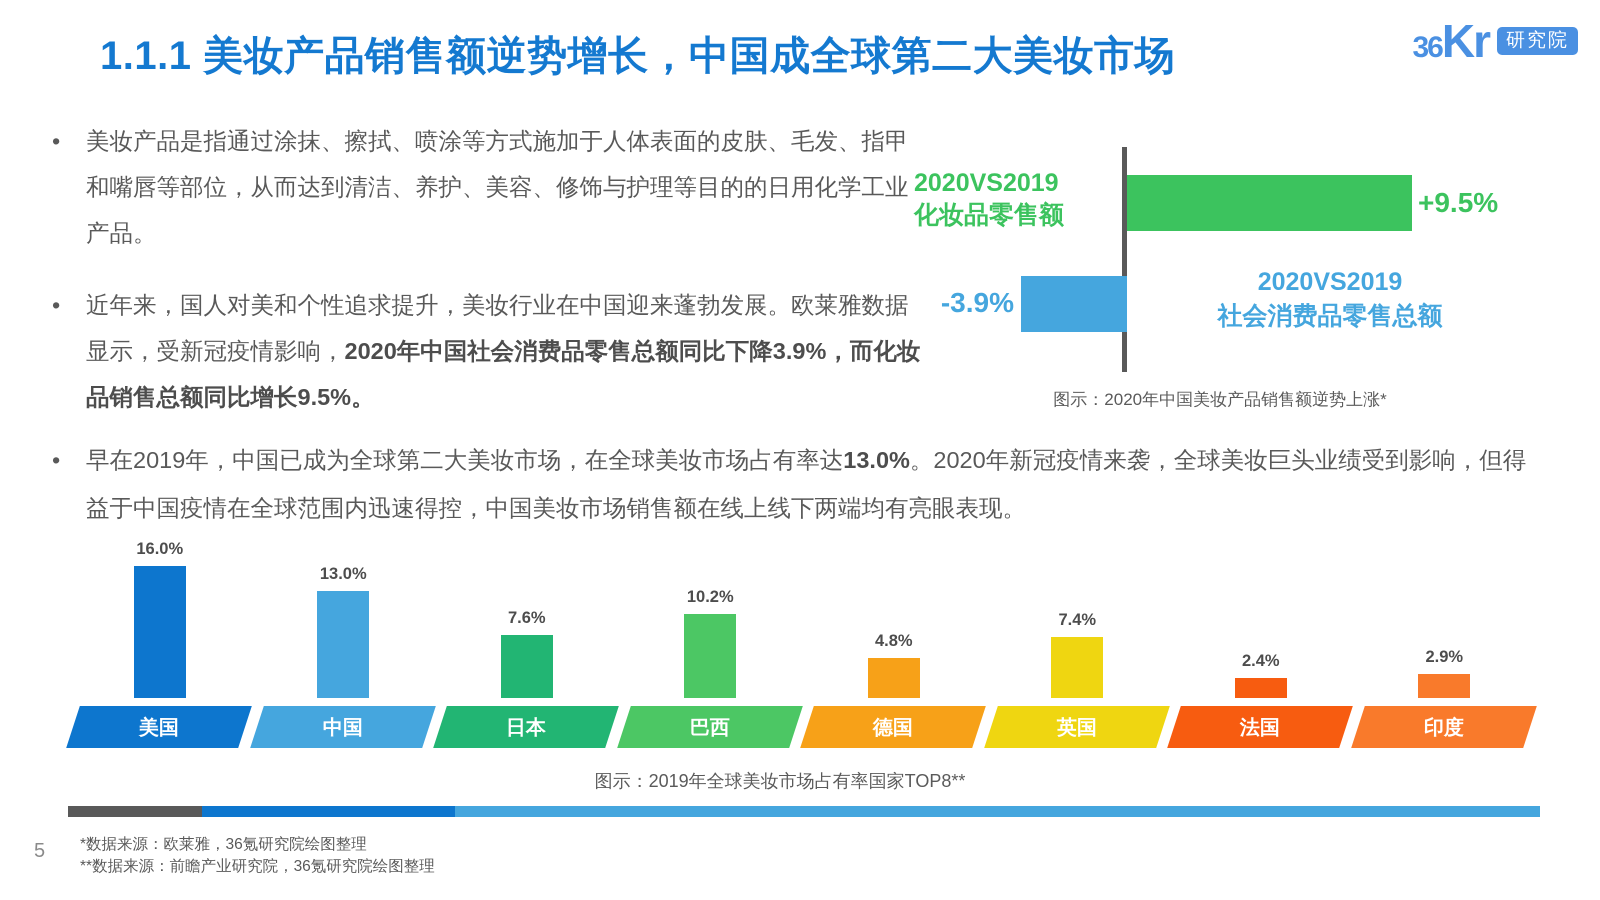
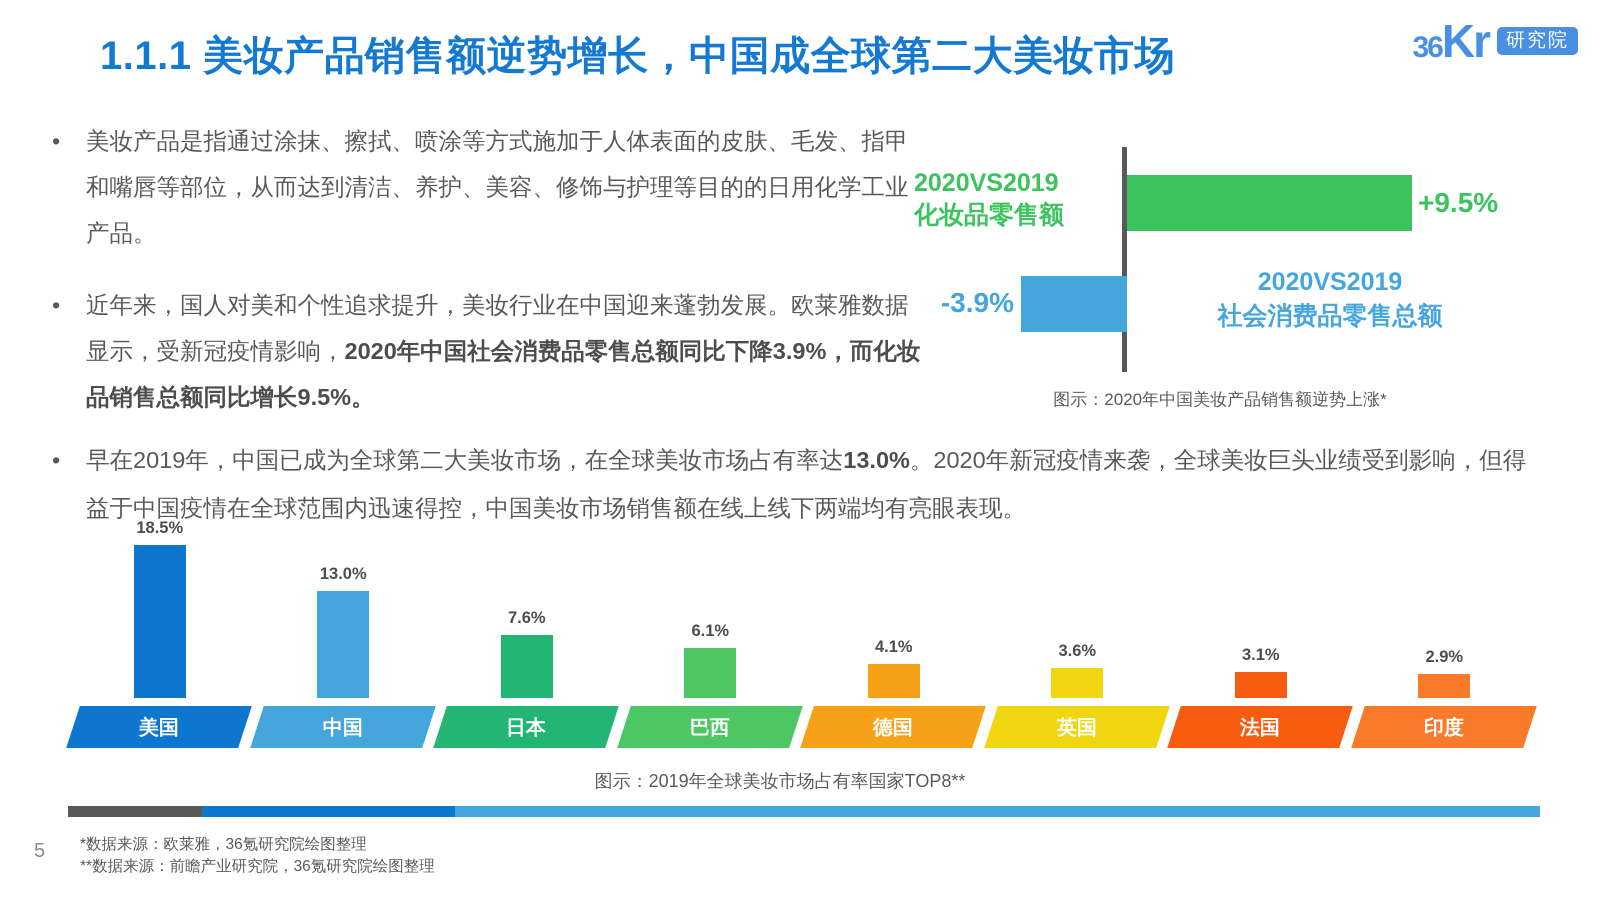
图示：2019年全球美妆市场占有率国家TOP8**/美国: 16.0% -> 18.5%
图示：2019年全球美妆市场占有率国家TOP8**/巴西: 10.2% -> 6.1%
图示：2019年全球美妆市场占有率国家TOP8**/德国: 4.8% -> 4.1%
图示：2019年全球美妆市场占有率国家TOP8**/英国: 7.4% -> 3.6%
图示：2019年全球美妆市场占有率国家TOP8**/法国: 2.4% -> 3.1%
